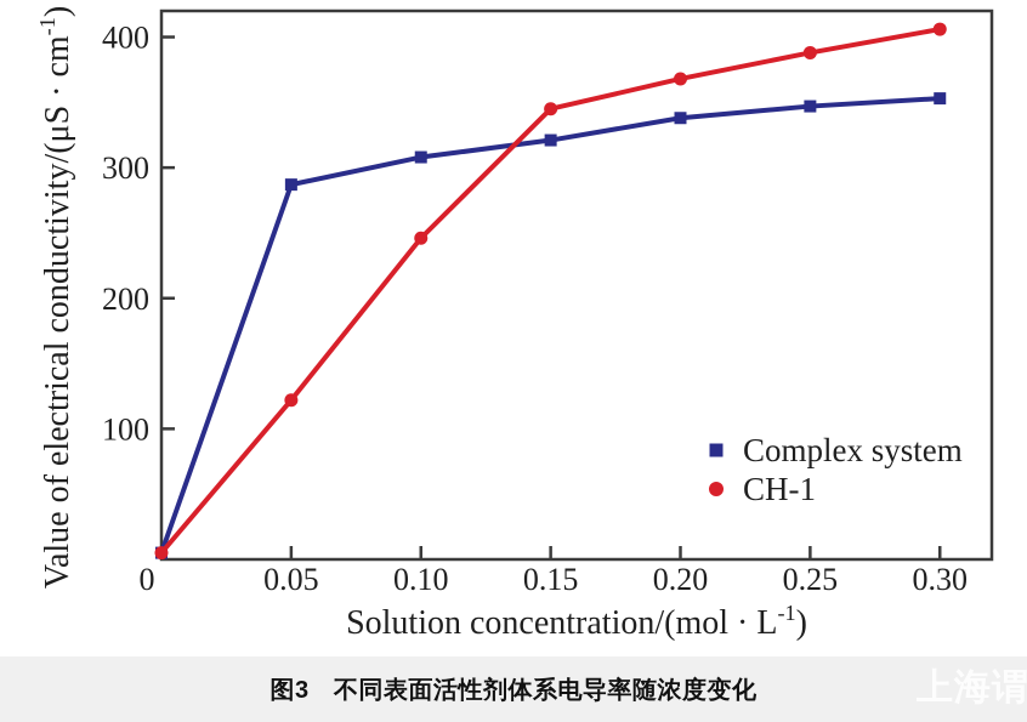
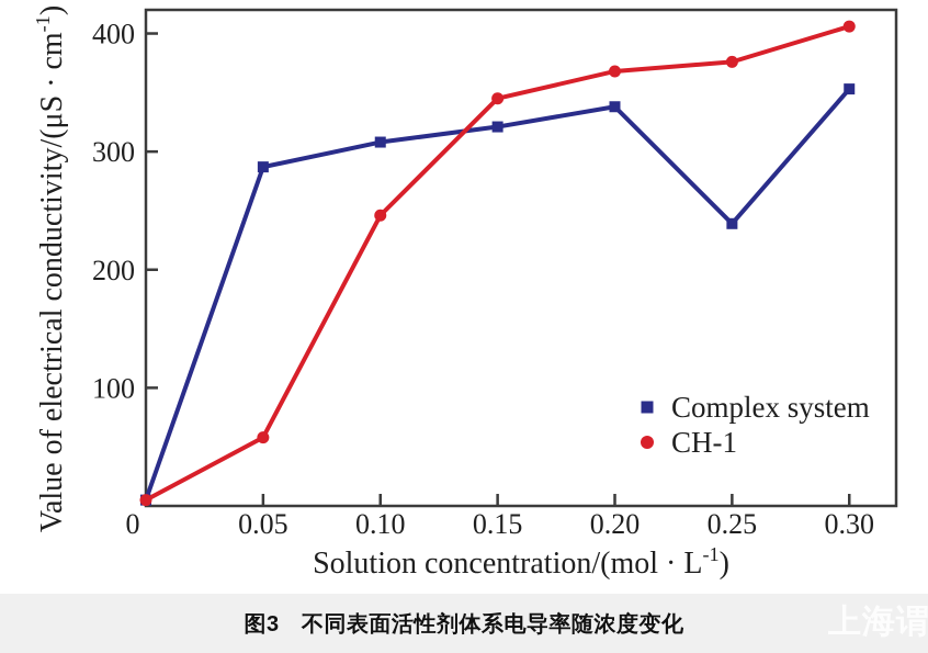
CH-1/0.05: 122 -> 58
Complex system/0.25: 347 -> 239
CH-1/0.25: 388 -> 376
